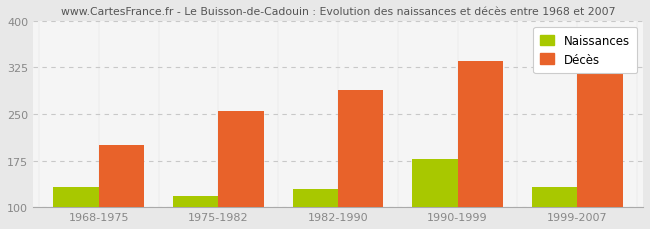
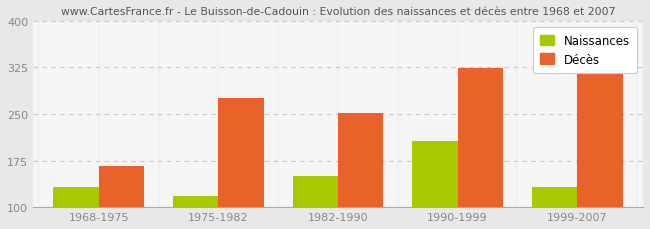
Décès/1968-1975: 200 -> 166
Décès/1975-1982: 255 -> 276
Naissances/1982-1990: 130 -> 150
Décès/1982-1990: 288 -> 252
Naissances/1990-1999: 178 -> 206
Décès/1990-1999: 335 -> 324
